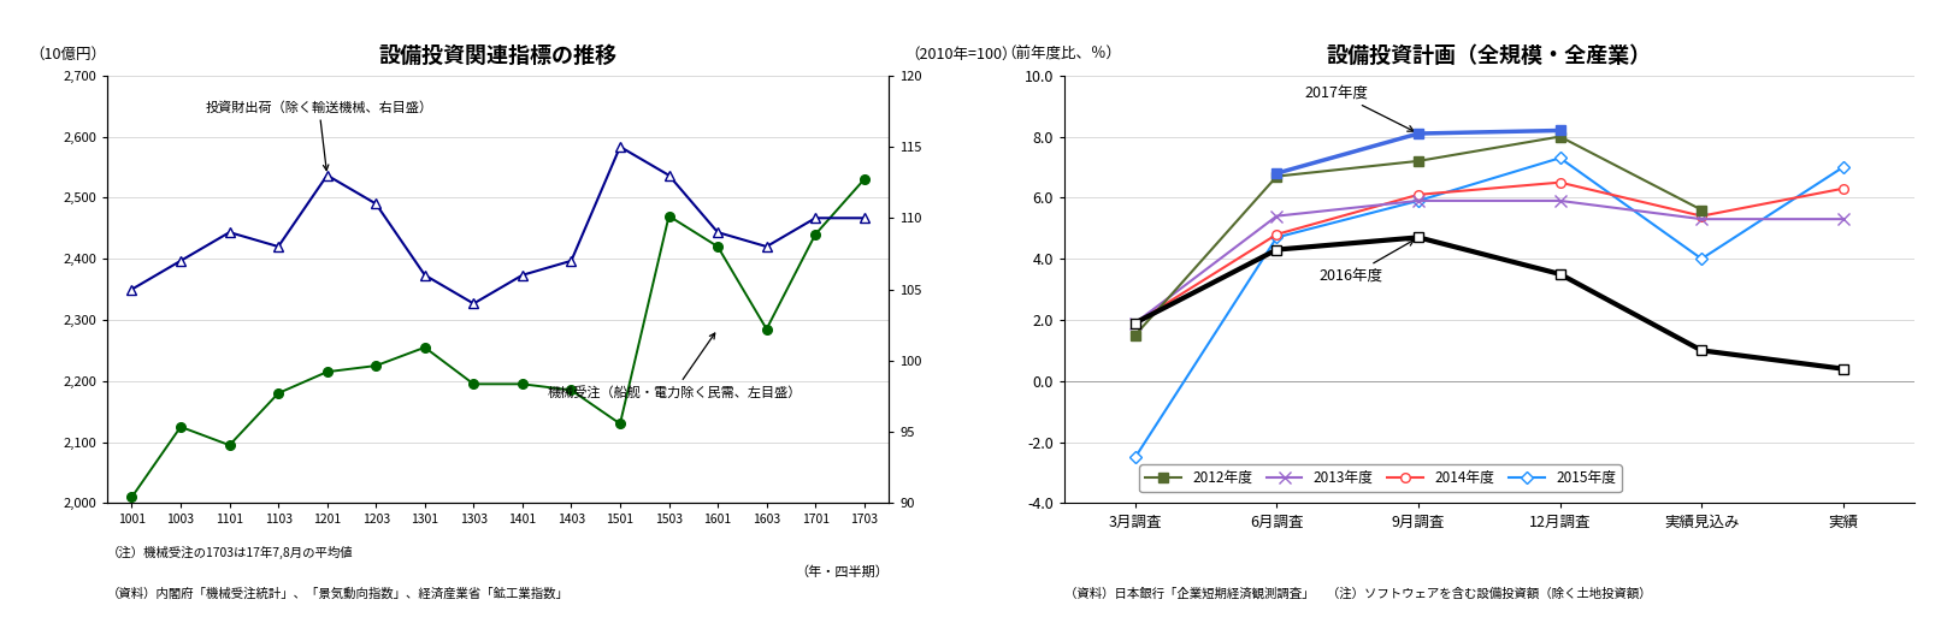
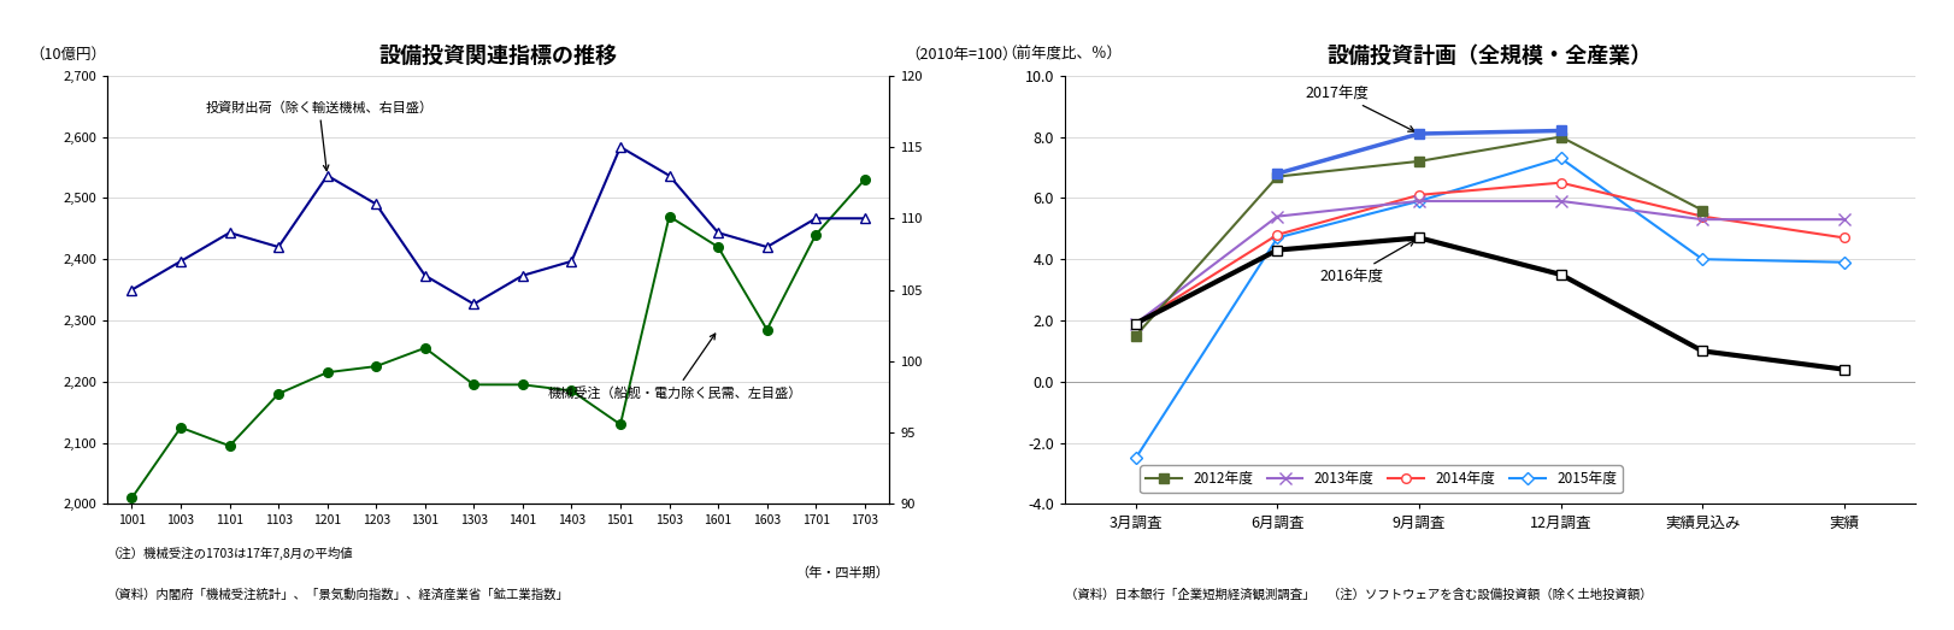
設備投資計画（全規模・全産業）/2015年度/実績: 7.0 -> 3.9
設備投資計画（全規模・全産業）/2014年度/実績: 6.3 -> 4.7
